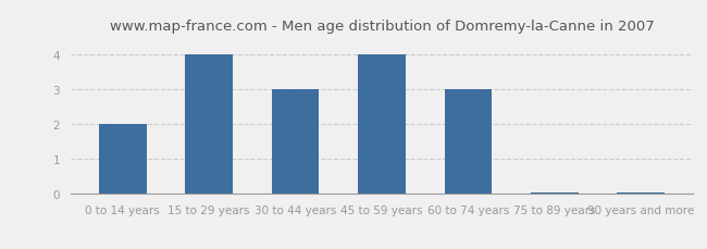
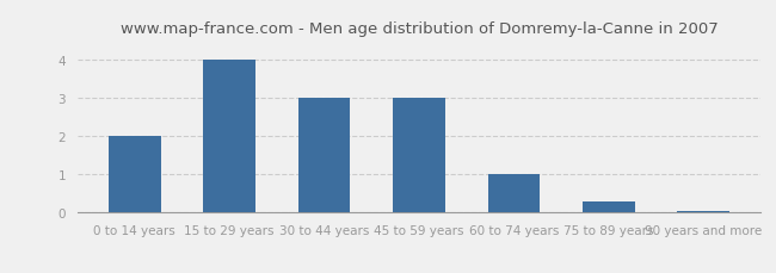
45 to 59 years: 4.00 -> 3.00
60 to 74 years: 3.00 -> 1.00
75 to 89 years: 0.05 -> 0.30
